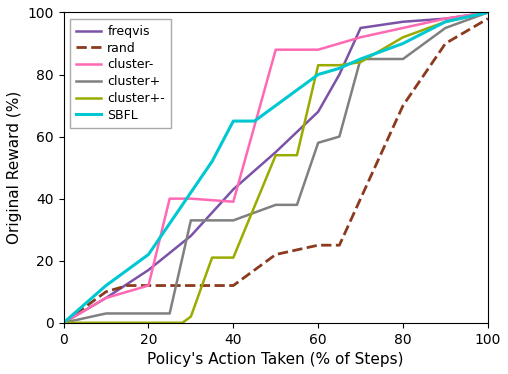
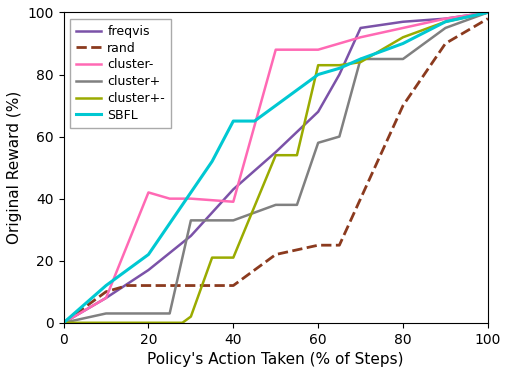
cluster-/20: 12 -> 42
